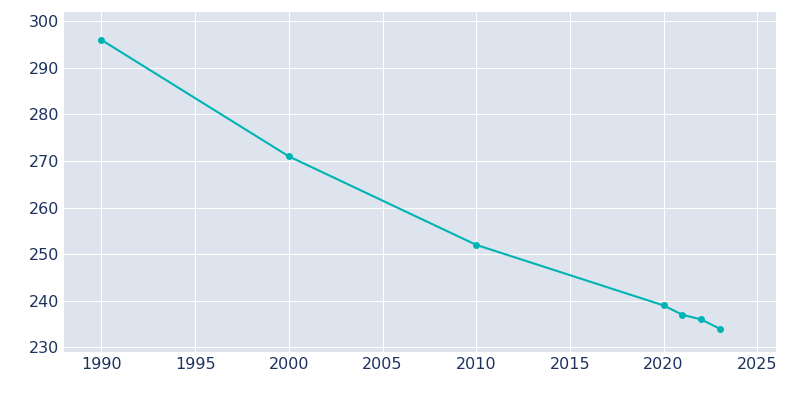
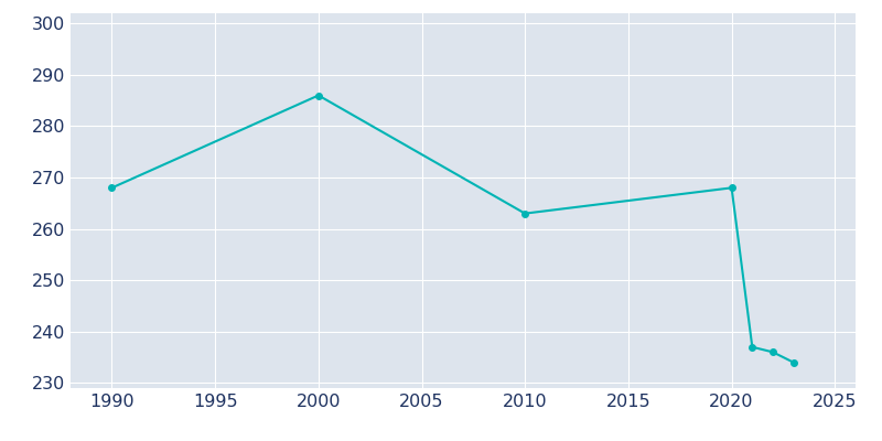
1990: 296 -> 268
2000: 271 -> 286
2010: 252 -> 263
2020: 239 -> 268
